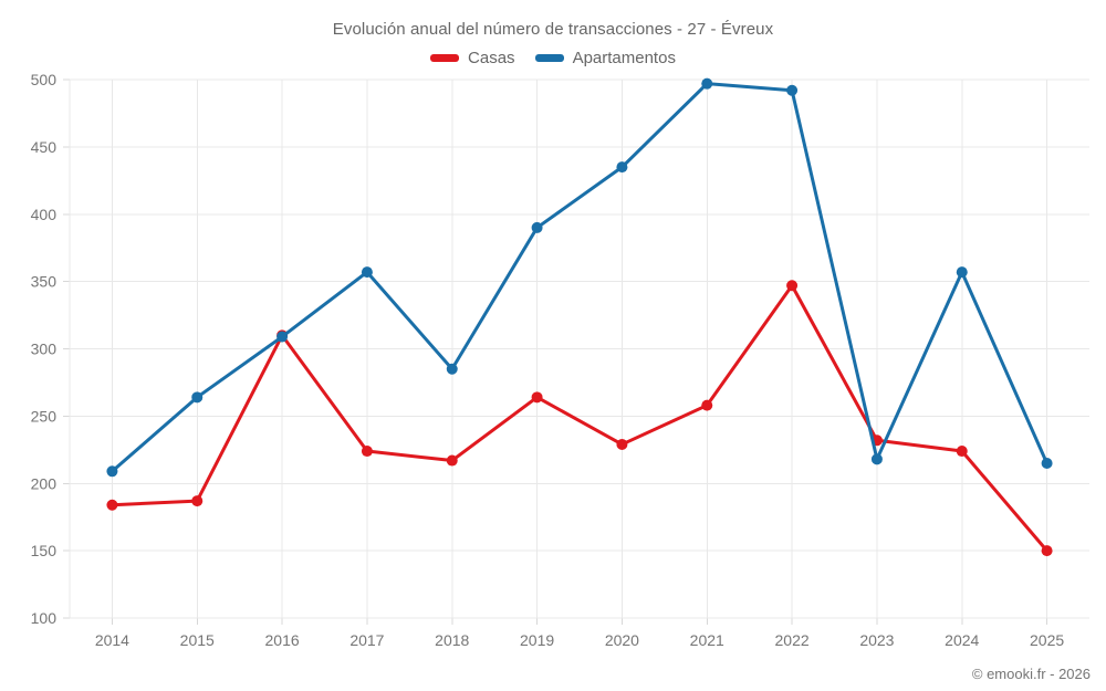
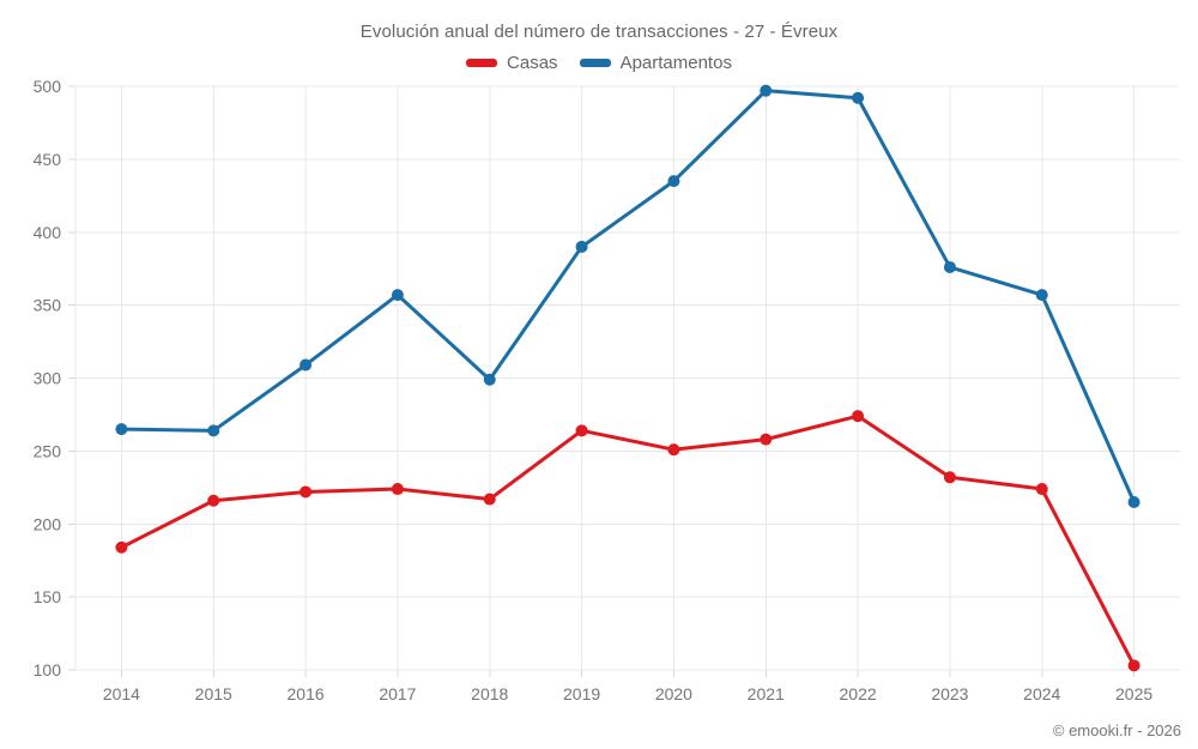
Apartamentos/2014: 209 -> 265
Casas/2015: 187 -> 216
Casas/2016: 310 -> 222
Apartamentos/2018: 285 -> 299
Casas/2020: 229 -> 251
Casas/2022: 347 -> 274
Apartamentos/2023: 218 -> 376
Casas/2025: 150 -> 103
